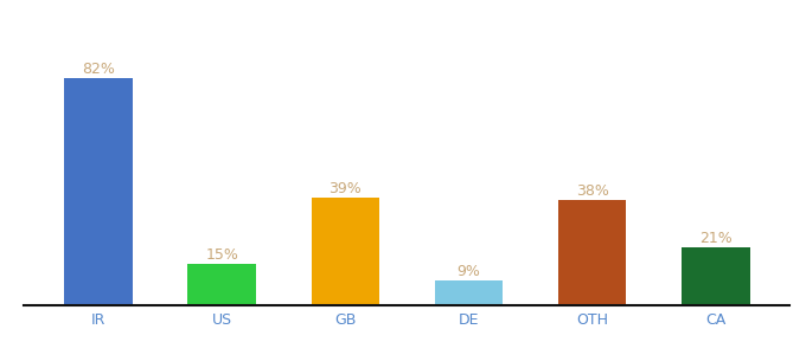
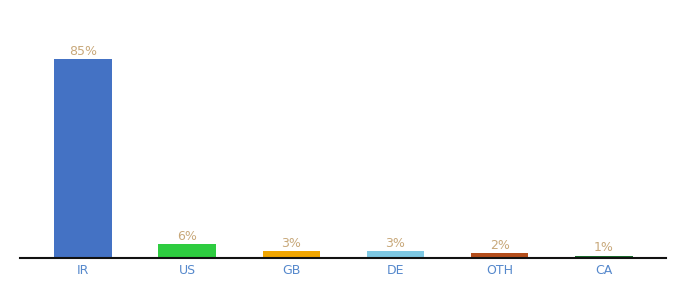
IR: 82% -> 85%
US: 15% -> 6%
GB: 39% -> 3%
DE: 9% -> 3%
OTH: 38% -> 2%
CA: 21% -> 1%
